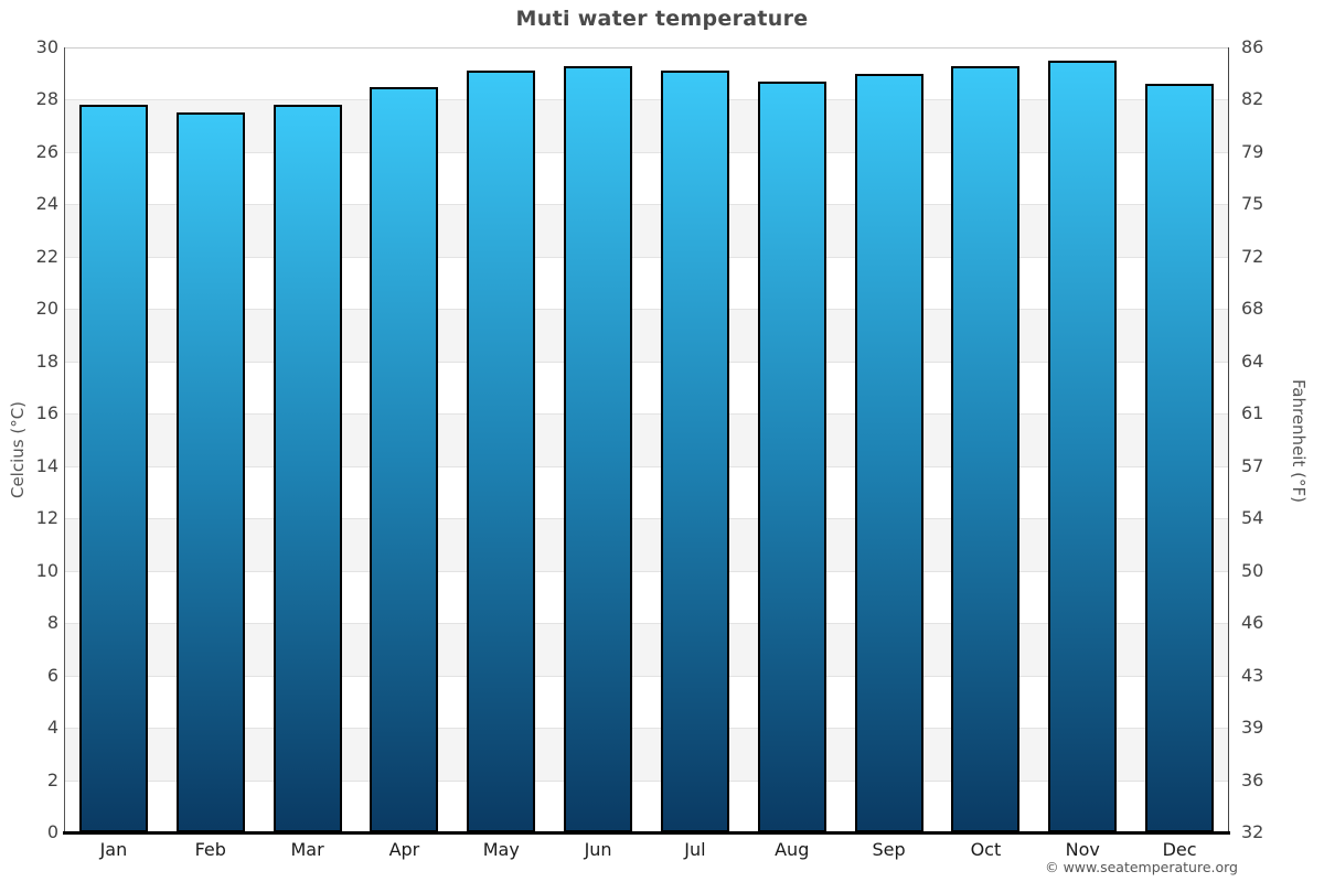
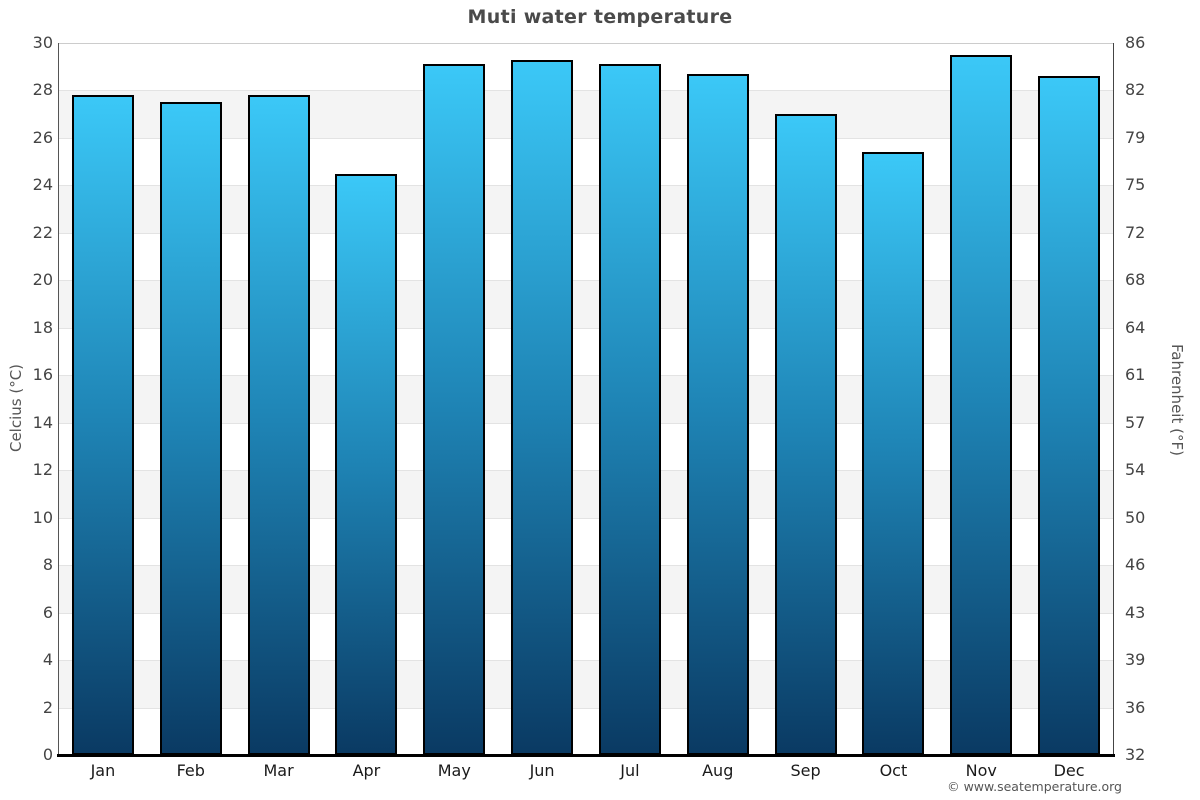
Apr: 28.5 -> 24.5
Sep: 29.0 -> 27.0
Oct: 29.3 -> 25.4
